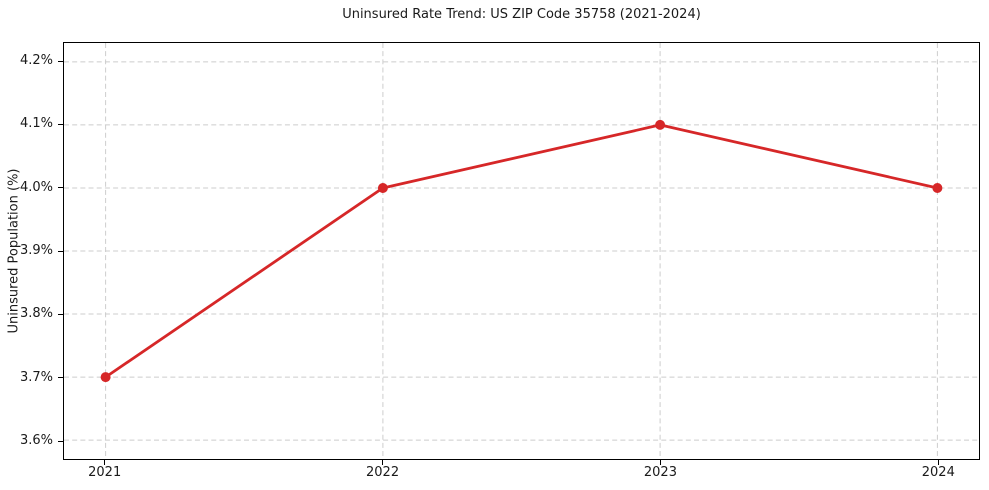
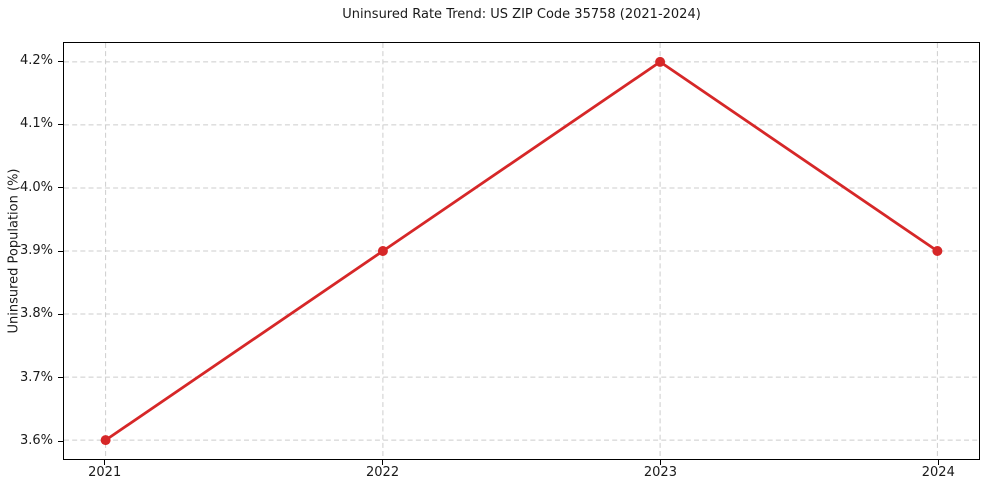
2021: 3.7% -> 3.6%
2022: 4.0% -> 3.9%
2023: 4.1% -> 4.2%
2024: 4.0% -> 3.9%
